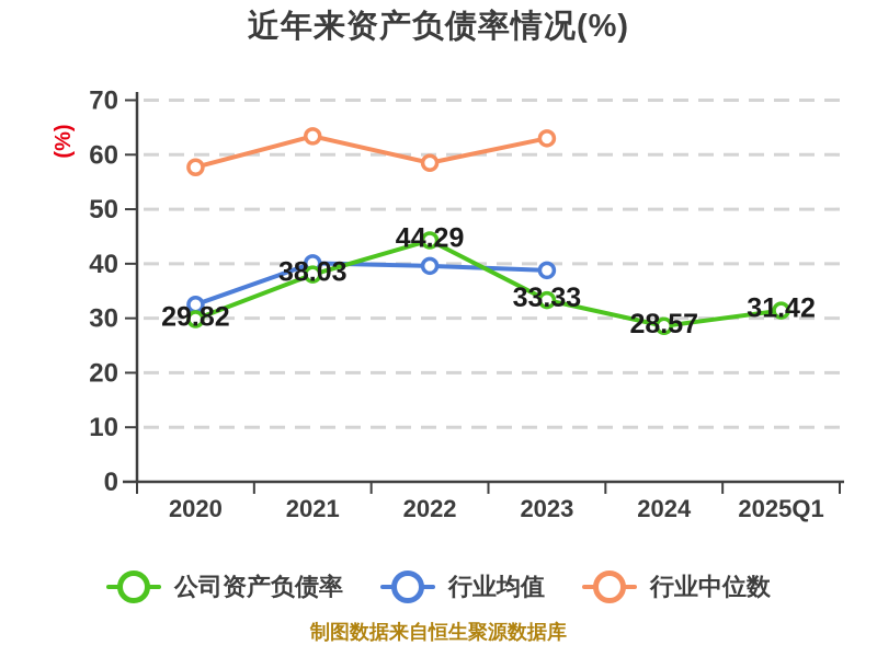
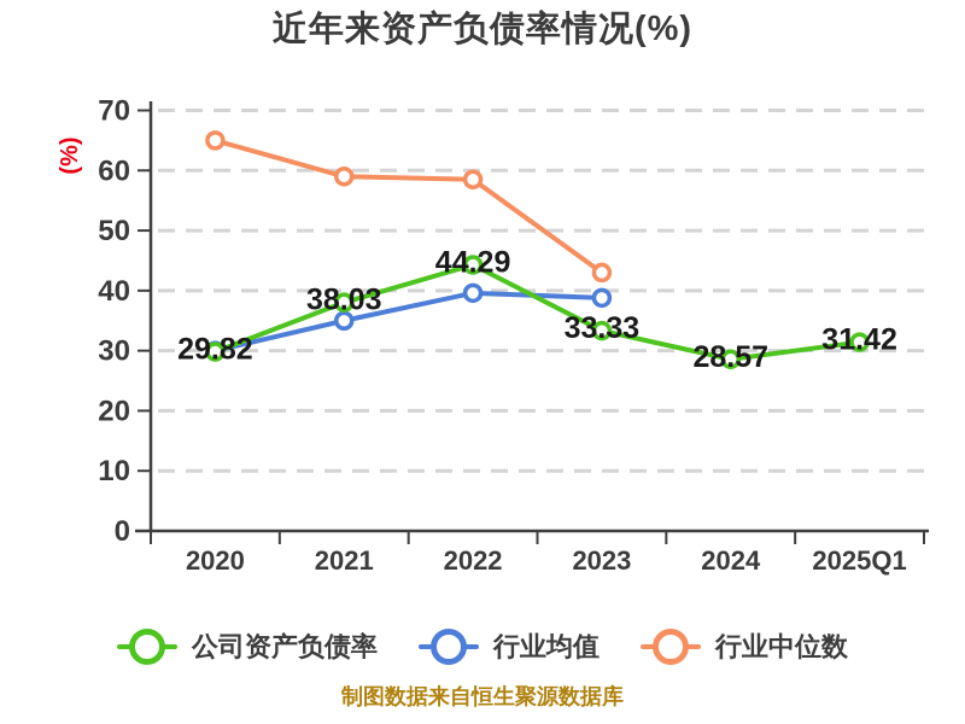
行业均值/2020: 32 -> 30
行业中位数/2020: 58 -> 65
行业均值/2021: 40 -> 35
行业中位数/2021: 63 -> 59
行业中位数/2023: 63 -> 43
